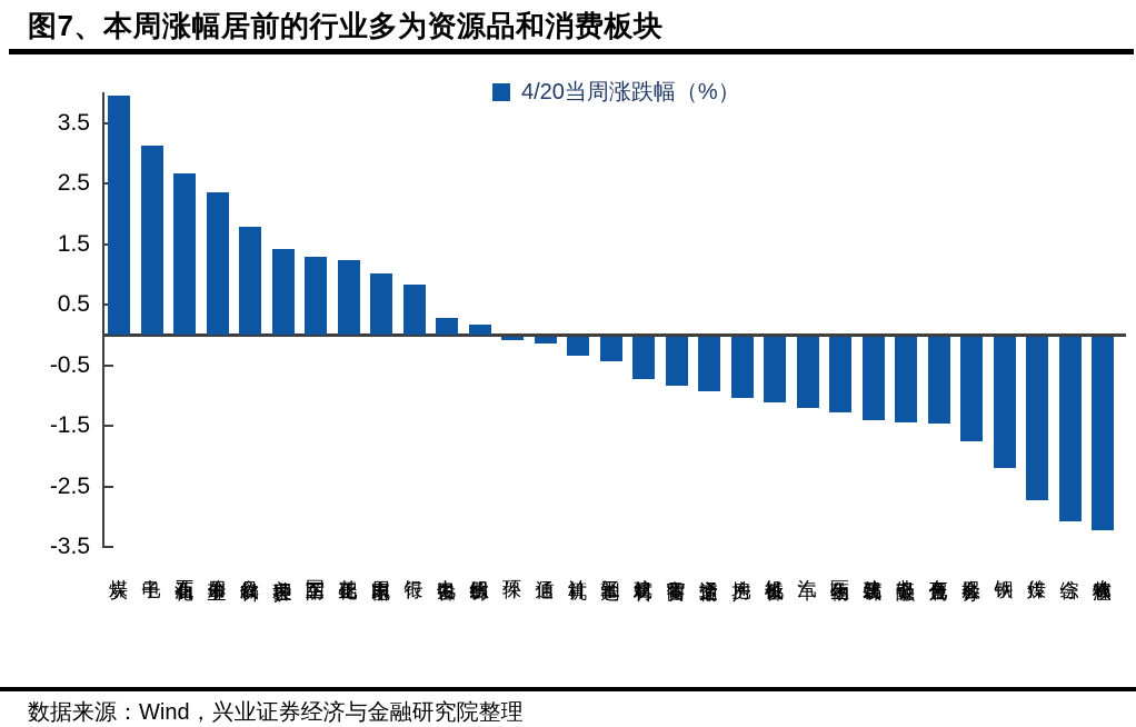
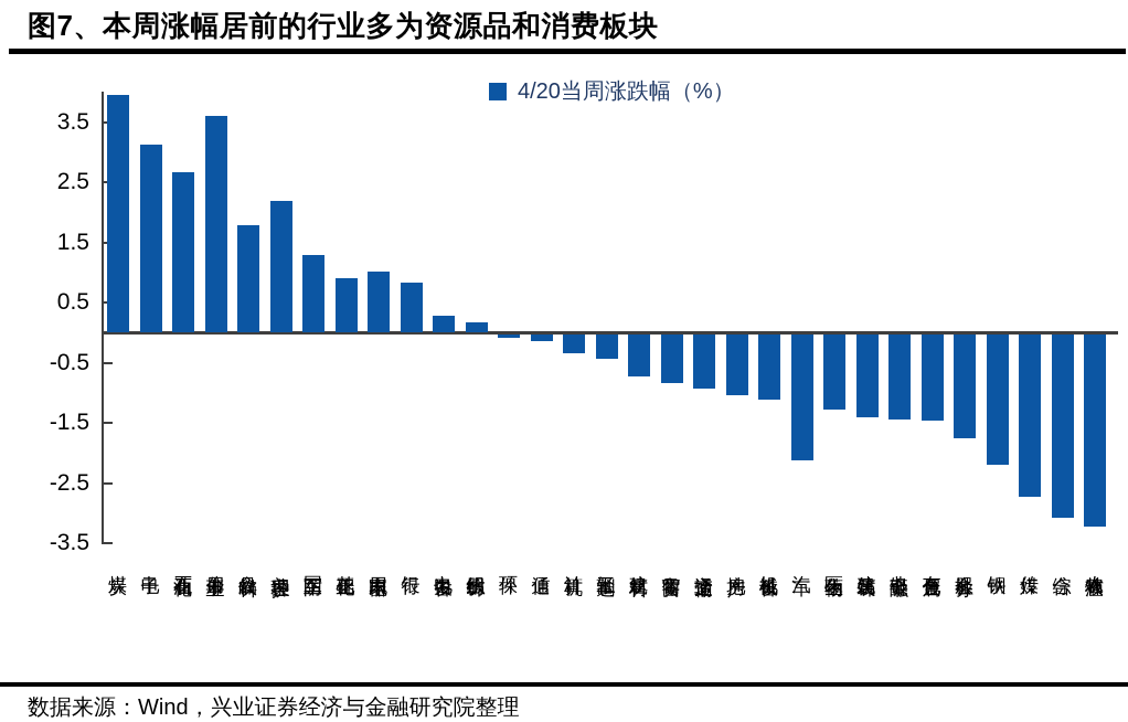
公用事业: 2.4 -> 3.6
美容护理: 1.4 -> 2.2
基础化工: 1.2 -> 0.9
汽车: -1.2 -> -2.1
